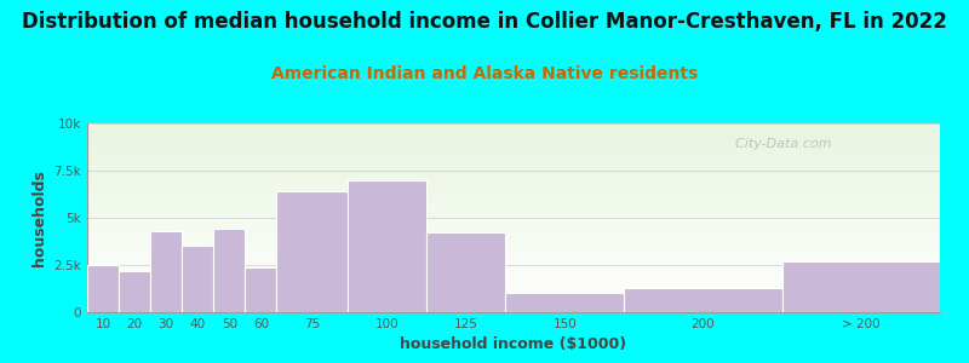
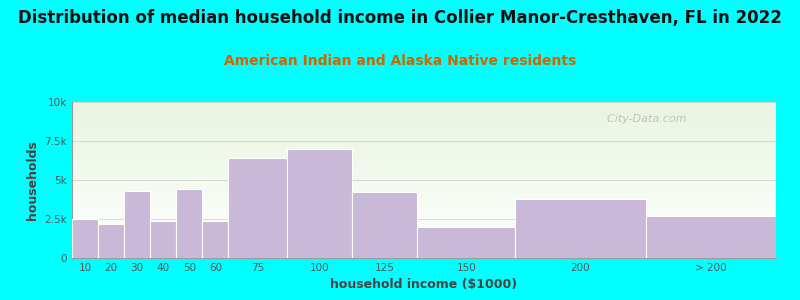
40: 3.5k -> 2.4k
150: 1.0k -> 2.0k
200: 1.3k -> 3.8k
